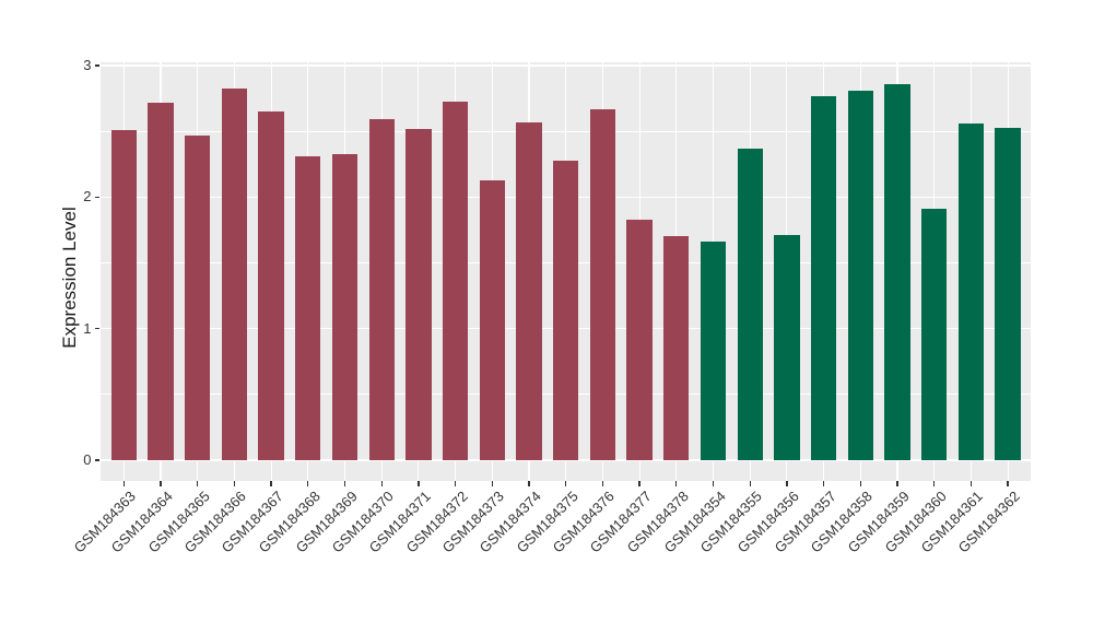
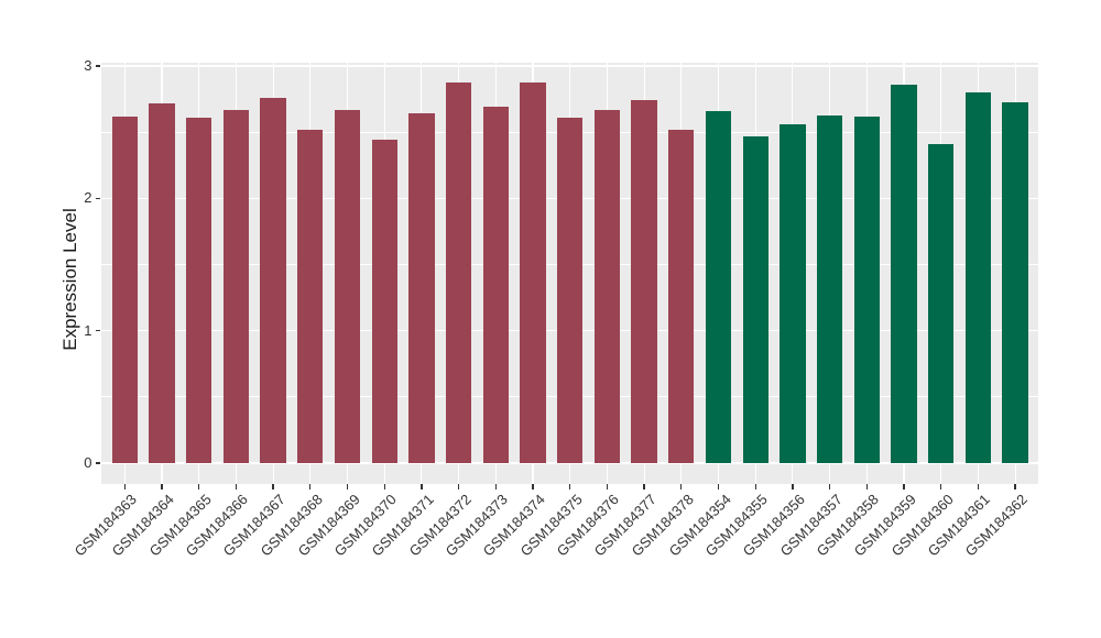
GSM184363: 2.51 -> 2.62
GSM184365: 2.47 -> 2.61
GSM184366: 2.83 -> 2.67
GSM184367: 2.65 -> 2.76
GSM184368: 2.31 -> 2.52
GSM184369: 2.33 -> 2.67
GSM184370: 2.59 -> 2.44
GSM184371: 2.52 -> 2.64
GSM184372: 2.73 -> 2.88
GSM184373: 2.13 -> 2.69
GSM184374: 2.57 -> 2.88
GSM184375: 2.28 -> 2.61
GSM184377: 1.83 -> 2.74
GSM184378: 1.70 -> 2.52
GSM184354: 1.66 -> 2.66
GSM184355: 2.37 -> 2.47
GSM184356: 1.71 -> 2.56
GSM184357: 2.77 -> 2.63
GSM184358: 2.81 -> 2.62
GSM184360: 1.91 -> 2.41
GSM184361: 2.56 -> 2.80
GSM184362: 2.53 -> 2.73
